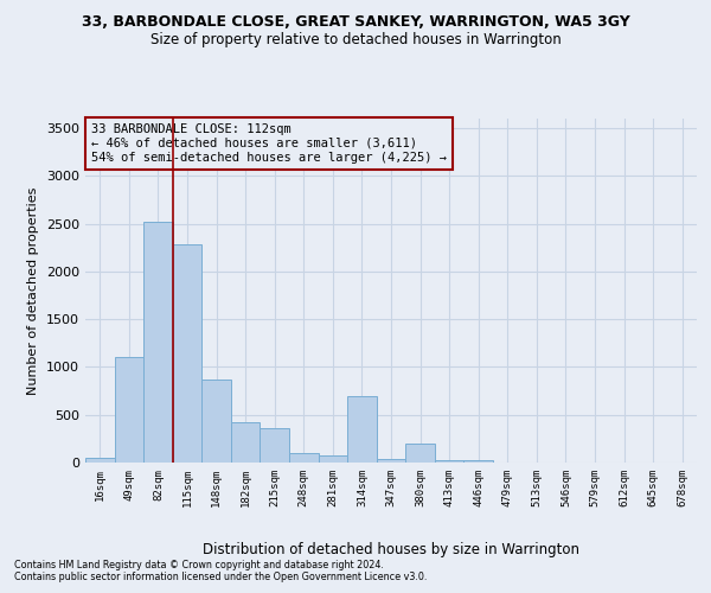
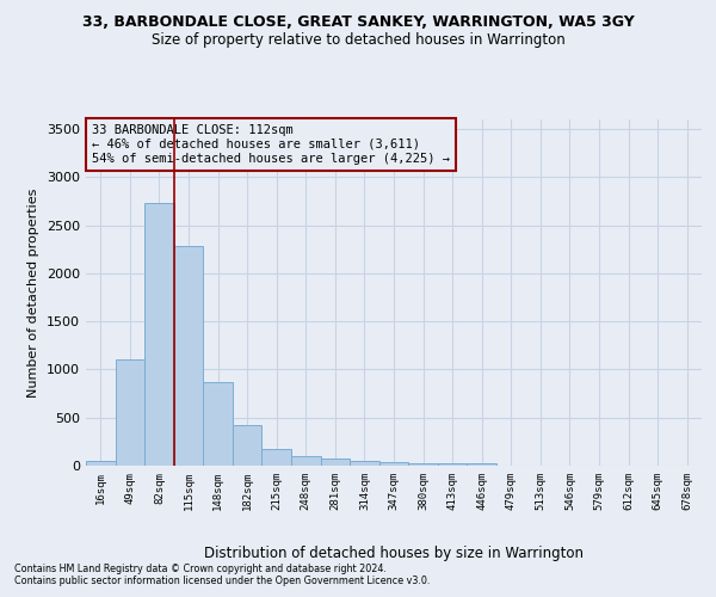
82sqm: 2520 -> 2730
215sqm: 360 -> 170
314sqm: 700 -> 60
380sqm: 200 -> 30
